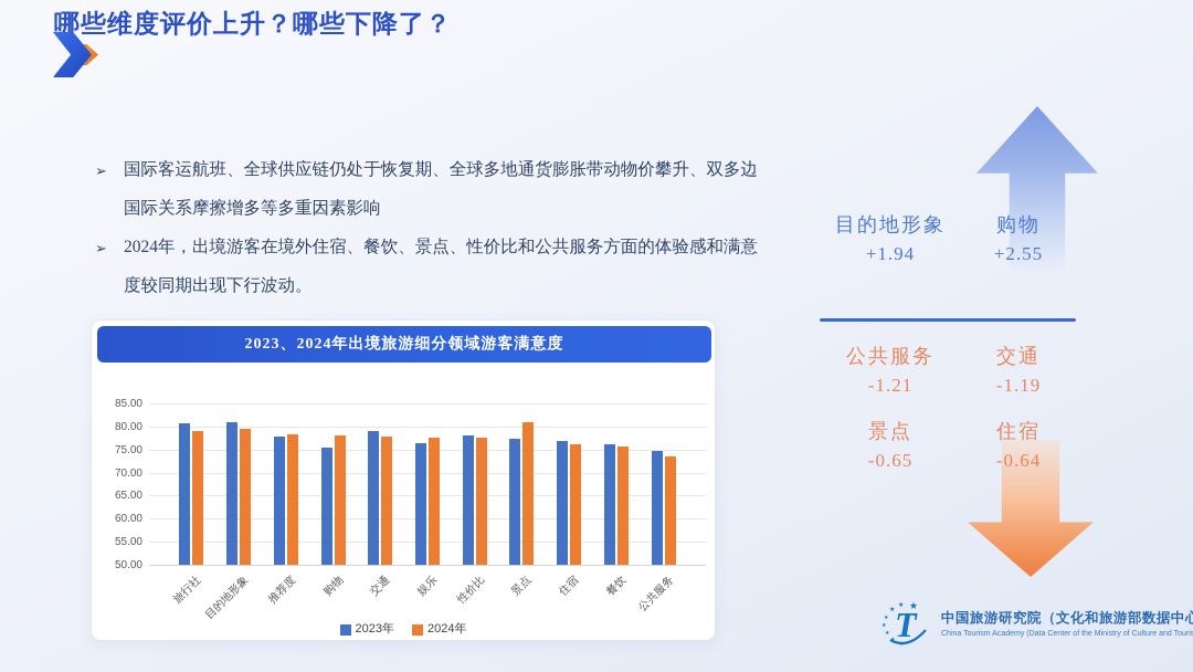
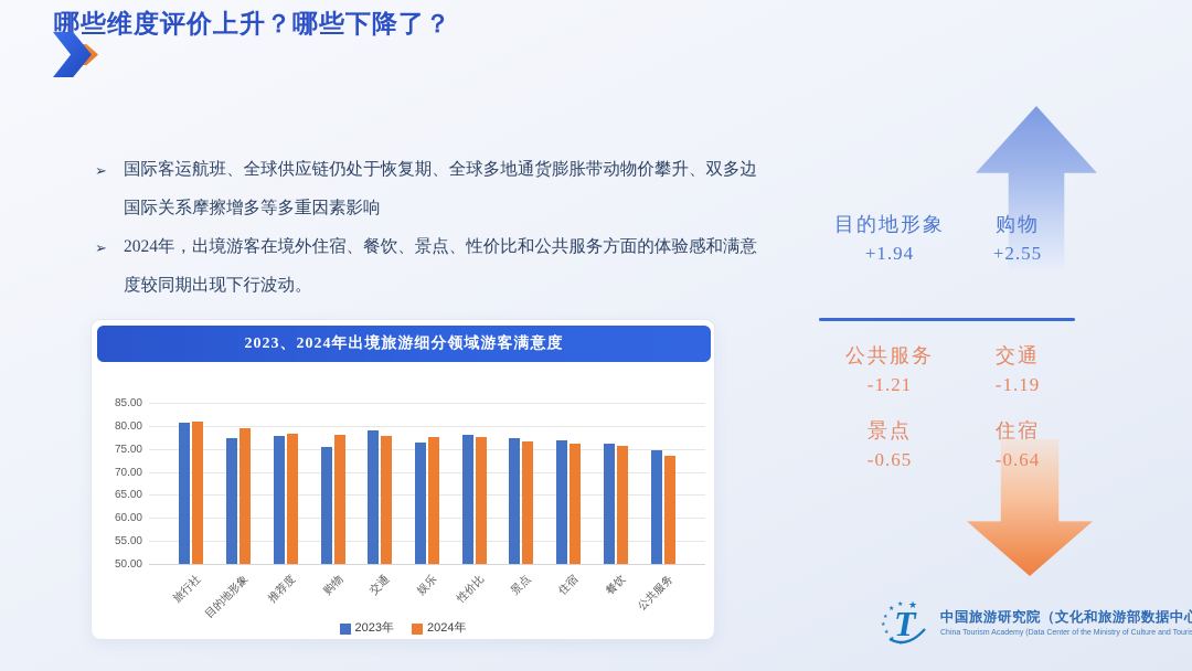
2024年/旅行社: 79 -> 81
2023年/目的地形象: 81 -> 77
2024年/景点: 81 -> 77
